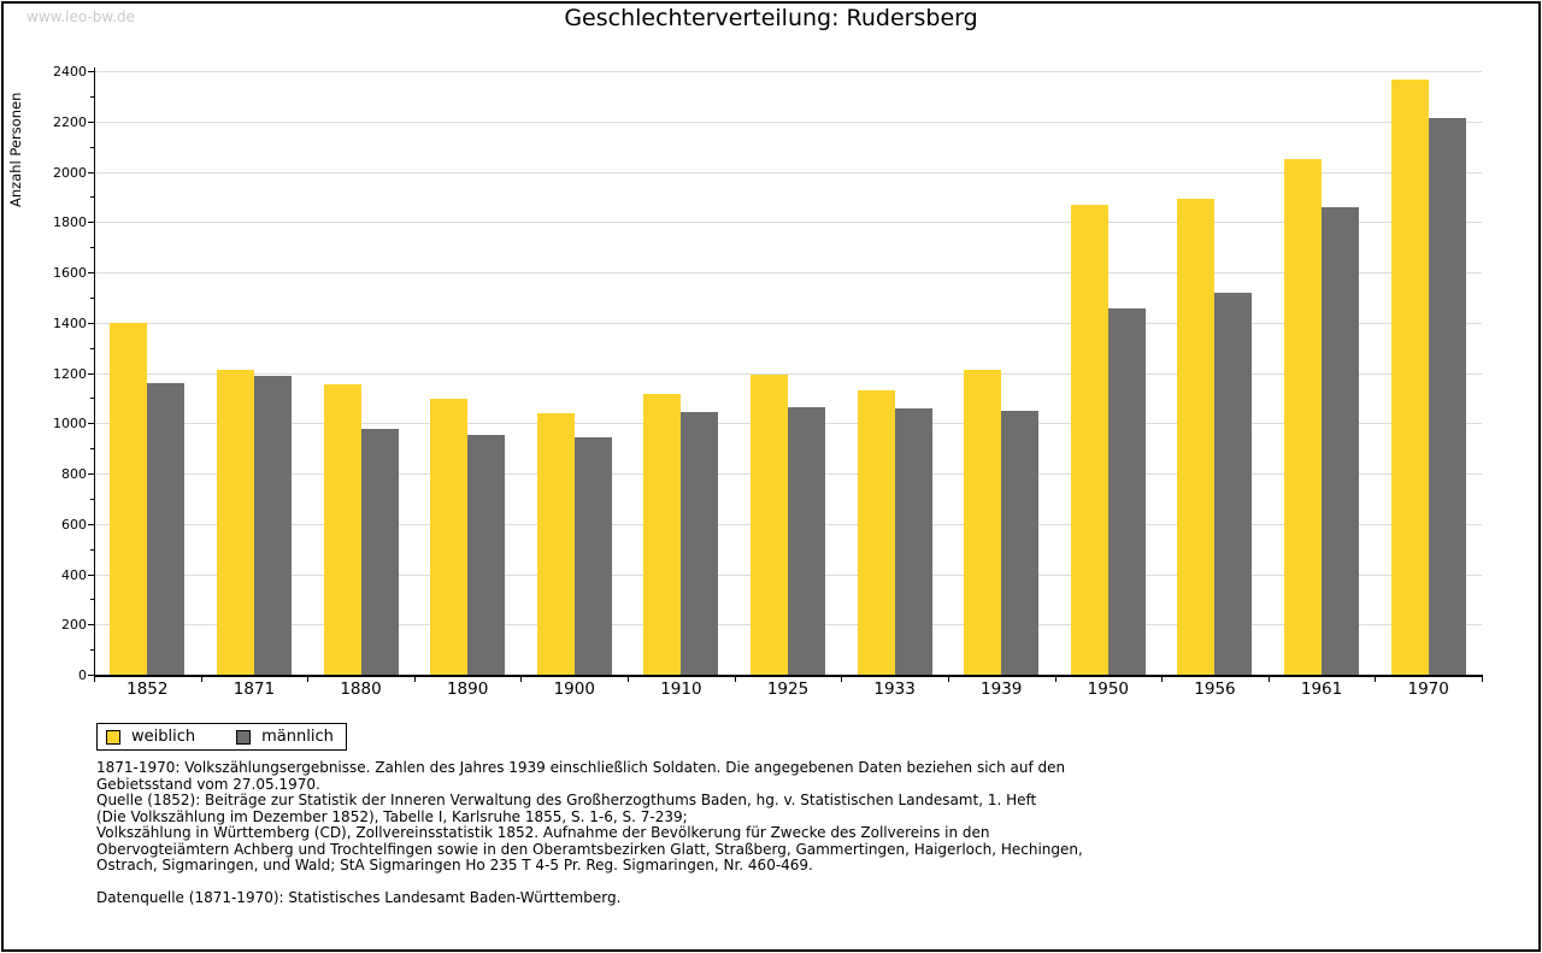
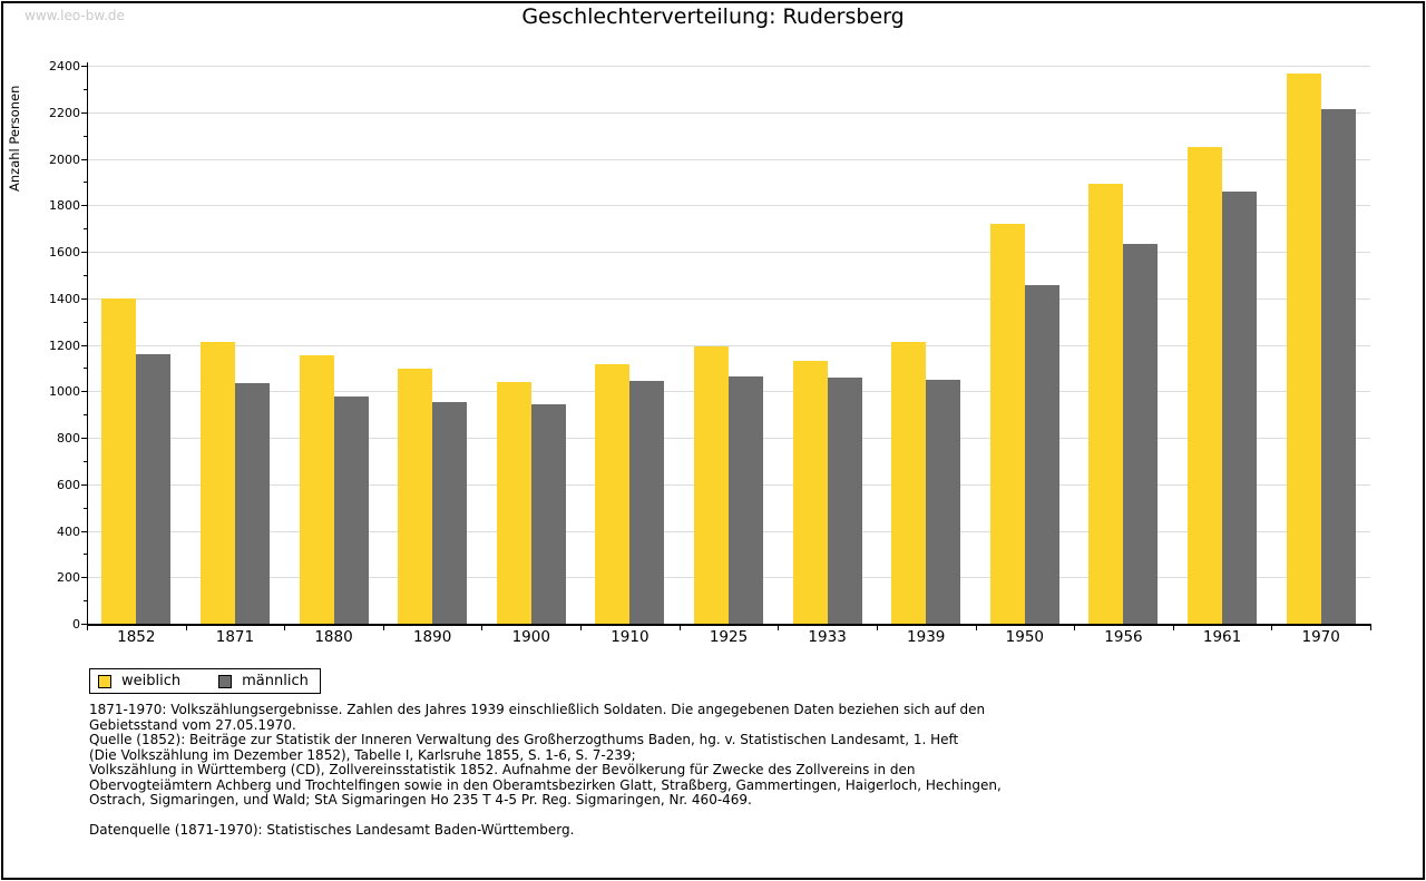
männlich/1871: 1190 -> 1040
weiblich/1950: 1870 -> 1720
männlich/1956: 1520 -> 1640
